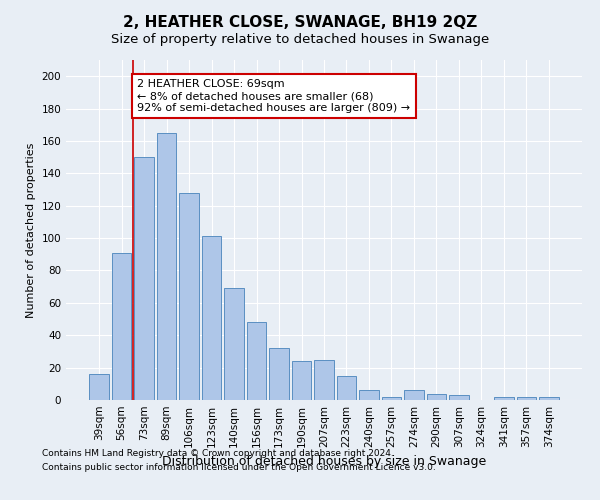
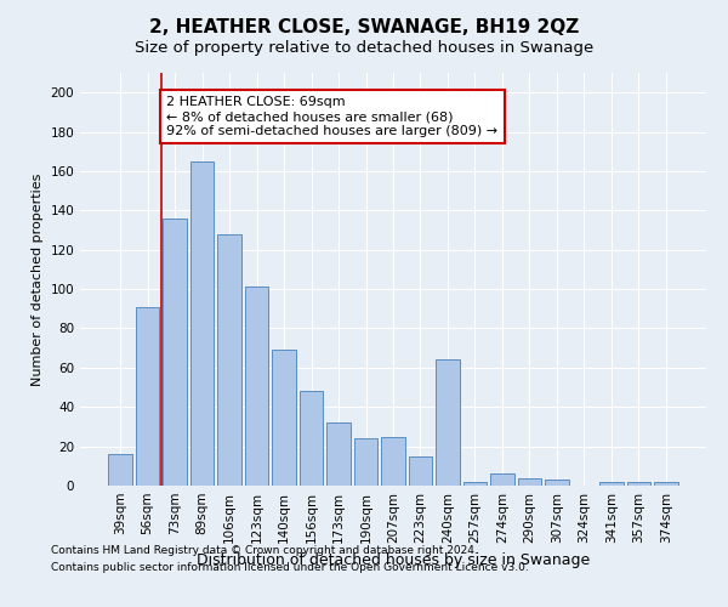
73sqm: 150 -> 136
240sqm: 6 -> 64
